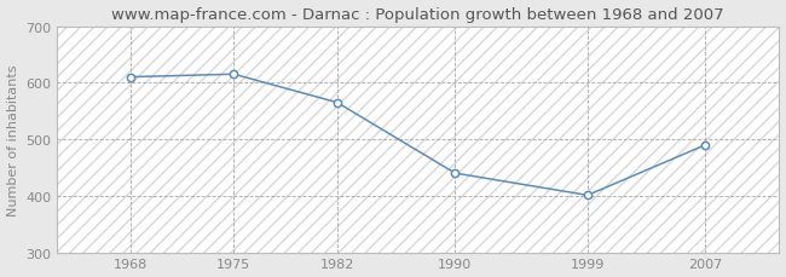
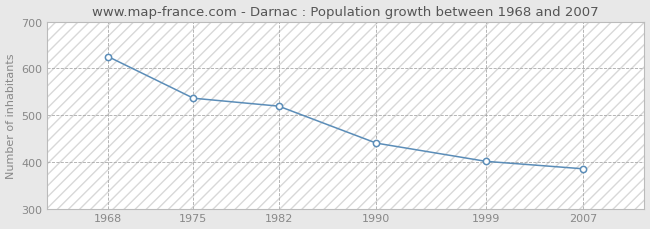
1968: 610 -> 625
1975: 615 -> 536
1982: 565 -> 519
2007: 490 -> 385
